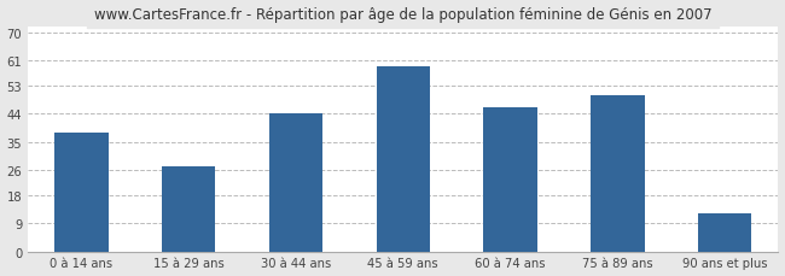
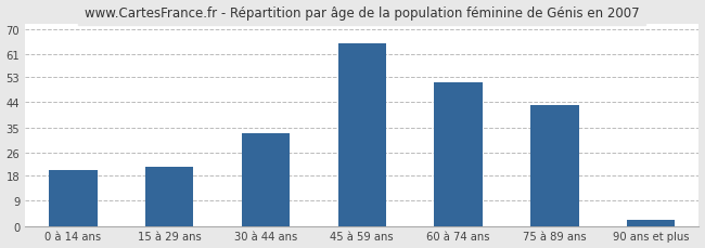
0 à 14 ans: 38 -> 20
15 à 29 ans: 27 -> 21
30 à 44 ans: 44 -> 33
45 à 59 ans: 59 -> 65
60 à 74 ans: 46 -> 51
75 à 89 ans: 50 -> 43
90 ans et plus: 12 -> 2
